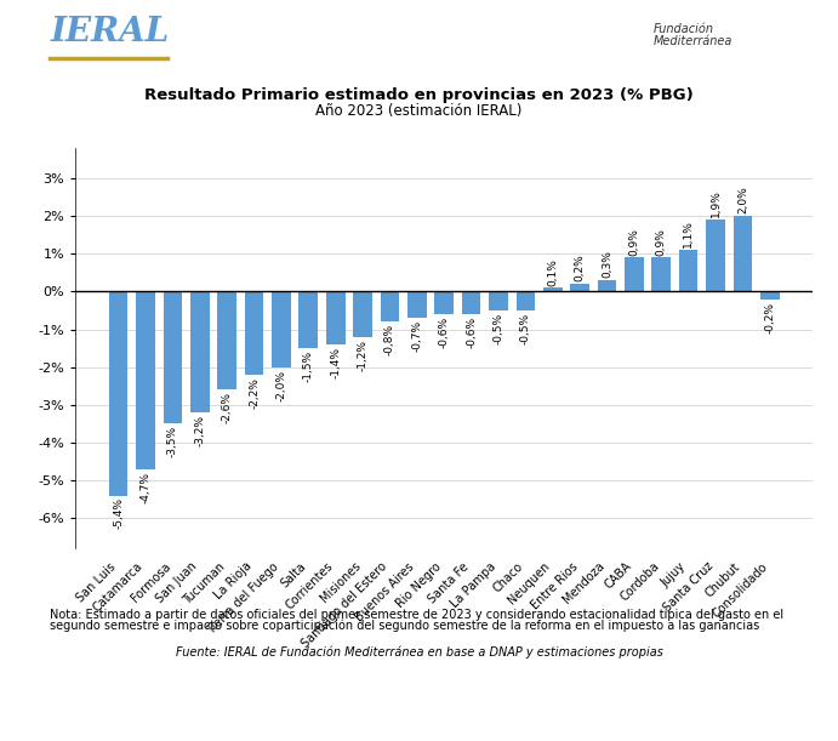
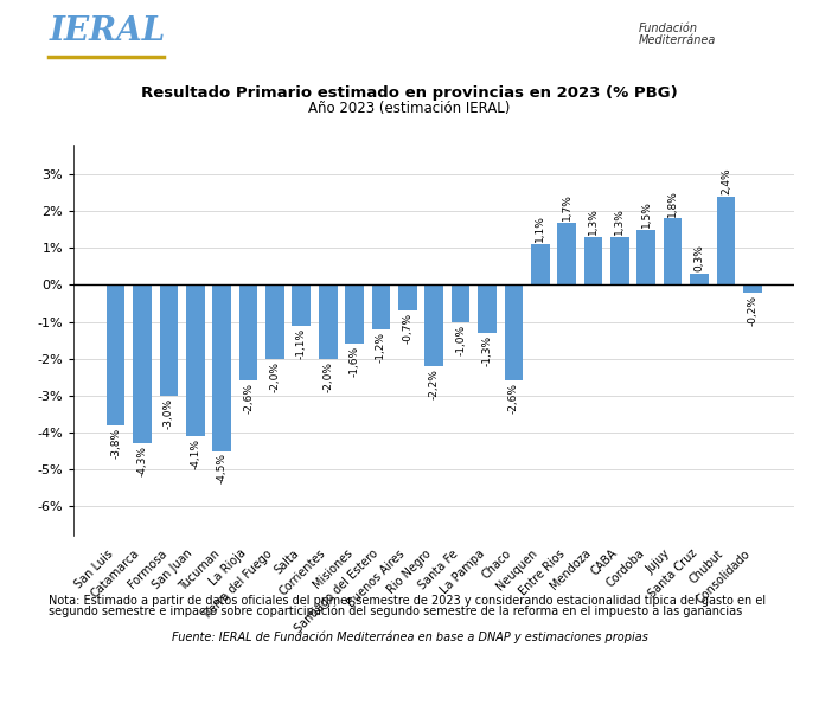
San Luis: -5,4% -> -3,8%
Catamarca: -4,7% -> -4,3%
Formosa: -3,5% -> -3,0%
San Juan: -3,2% -> -4,1%
Tucuman: -2,6% -> -4,5%
La Rioja: -2,2% -> -2,6%
Salta: -1,5% -> -1,1%
Corrientes: -1,4% -> -2,0%
Misiones: -1,2% -> -1,6%
Santiago del Estero: -0,8% -> -1,2%
Rio Negro: -0,6% -> -2,2%
Santa Fe: -0,6% -> -1,0%
La Pampa: -0,5% -> -1,3%
Chaco: -0,5% -> -2,6%
Neuquen: 0,1% -> 1,1%
Entre Rios: 0,2% -> 1,7%
Mendoza: 0,3% -> 1,3%
CABA: 0,9% -> 1,3%
Cordoba: 0,9% -> 1,5%
Jujuy: 1,1% -> 1,8%
Santa Cruz: 1,9% -> 0,3%
Chubut: 2,0% -> 2,4%
